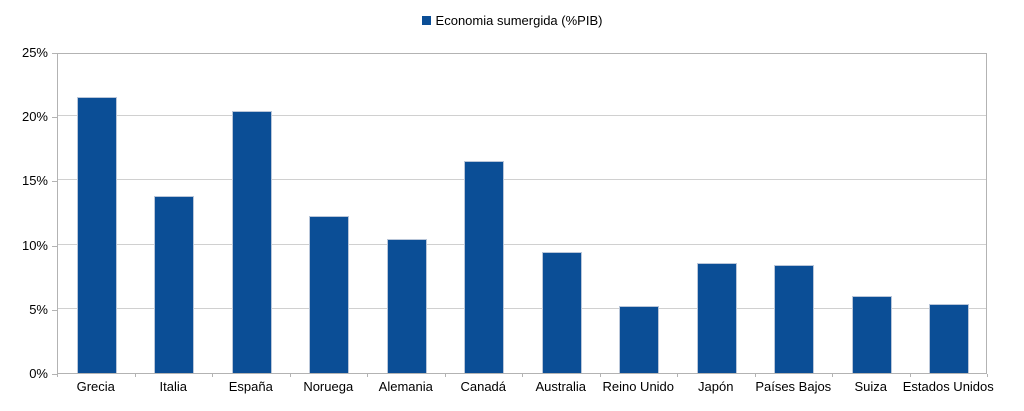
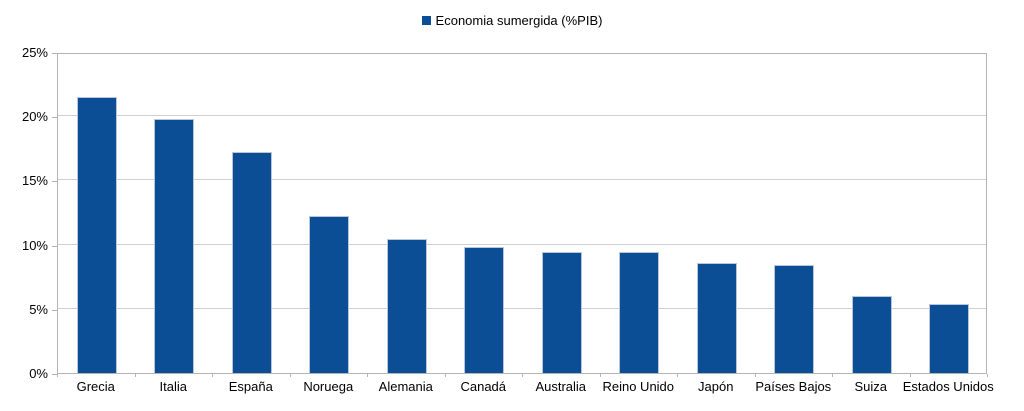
Italia: 13.8% -> 19.8%
España: 20.4% -> 17.2%
Canadá: 16.5% -> 9.8%
Reino Unido: 5.2% -> 9.4%
